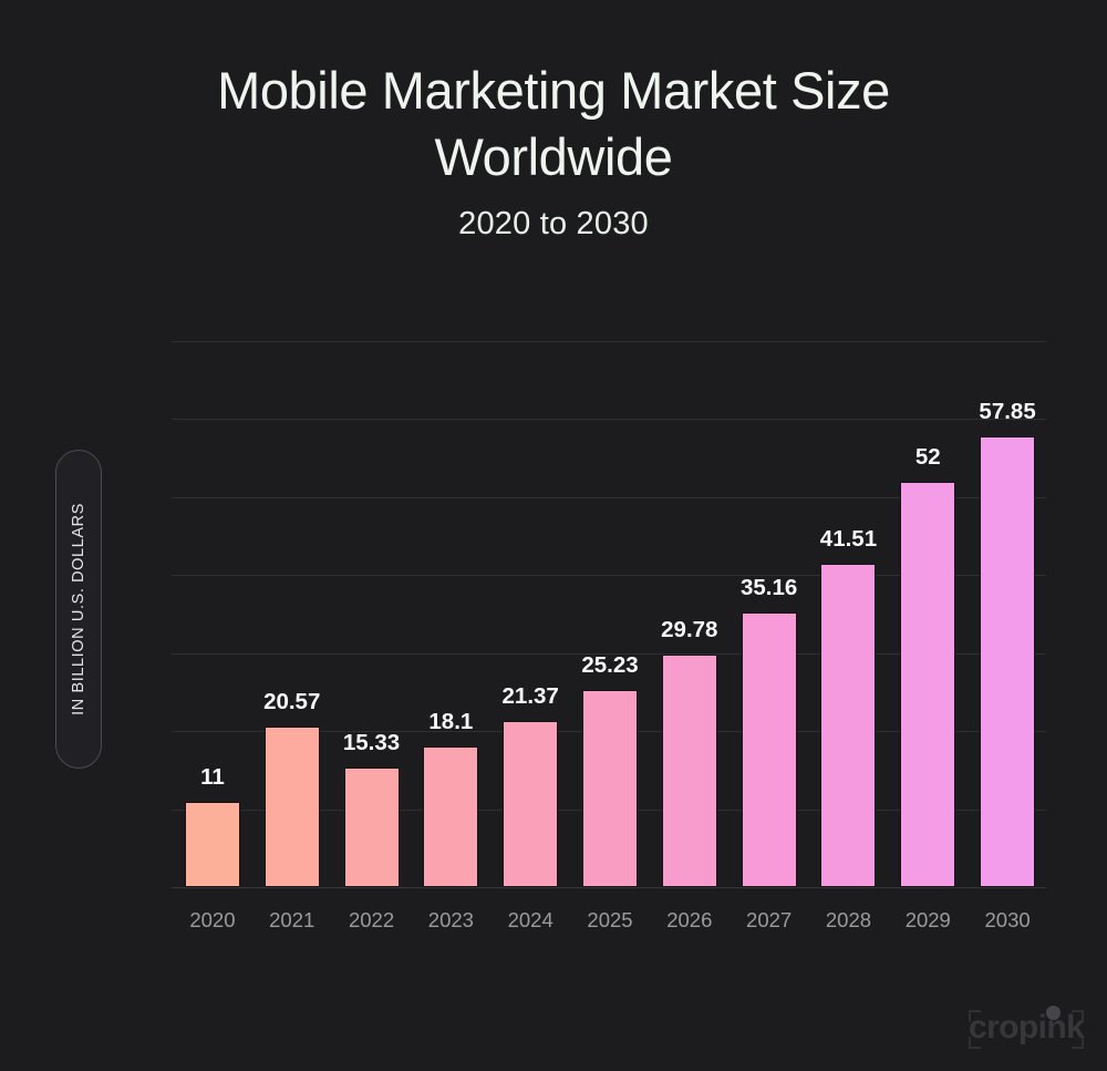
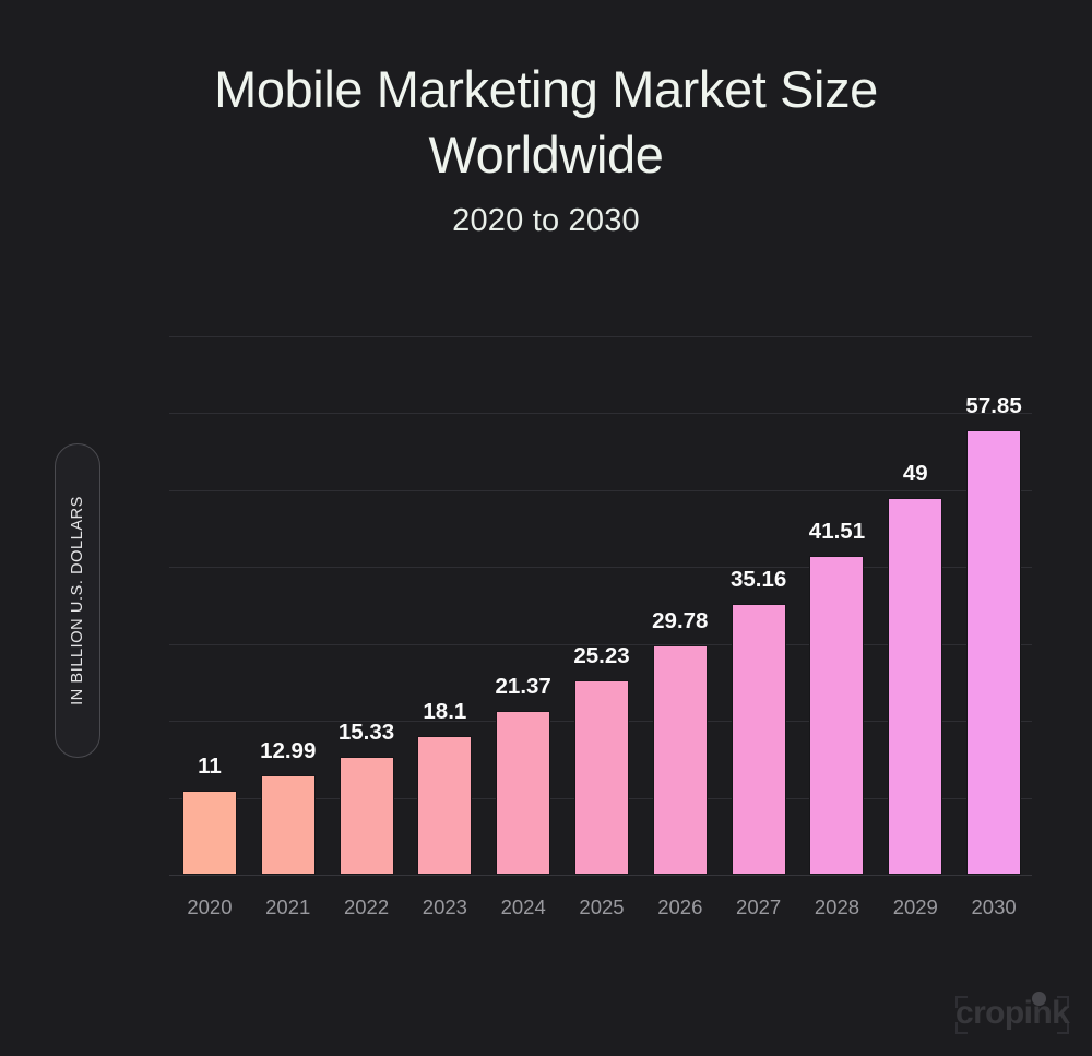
2021: 20.57 -> 12.99
2029: 52 -> 49
